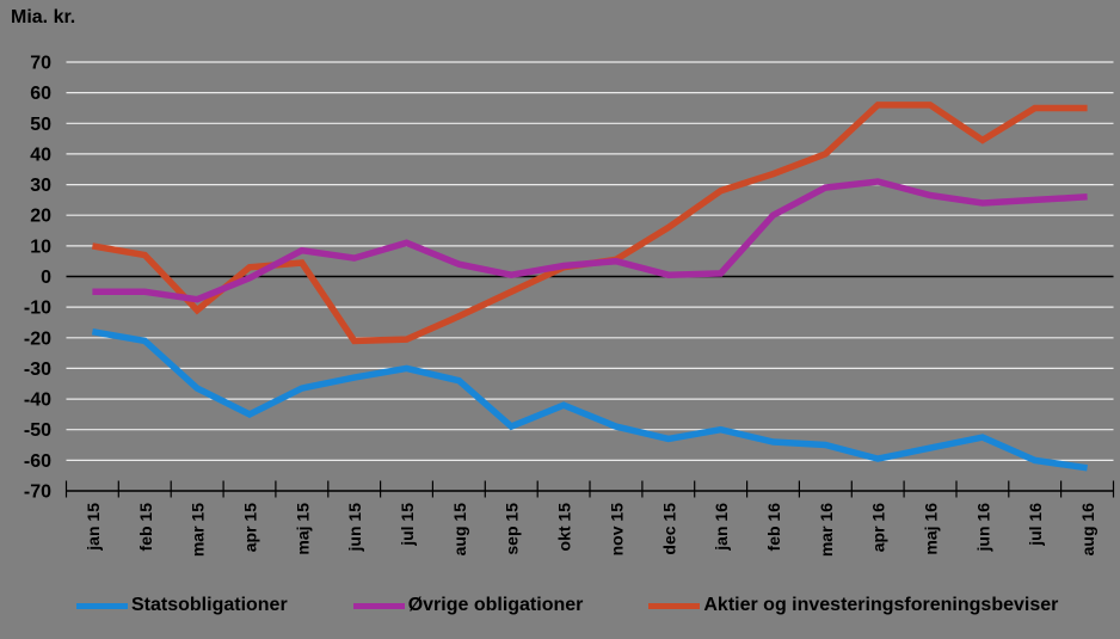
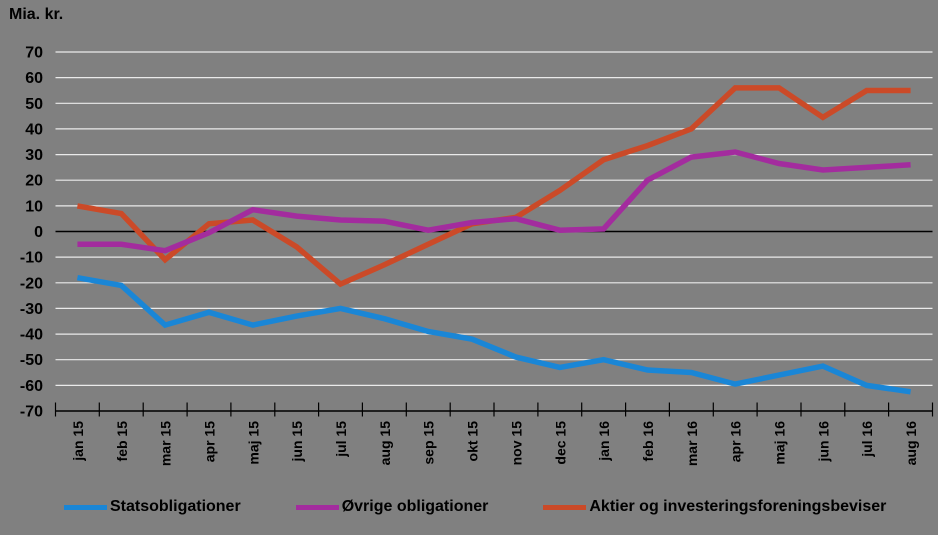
Statsobligationer/apr 15: -45 -> -32
Aktier og investeringsforeningsbeviser/jun 15: -21 -> -6
Øvrige obligationer/jul 15: 11 -> 4
Statsobligationer/sep 15: -49 -> -39
